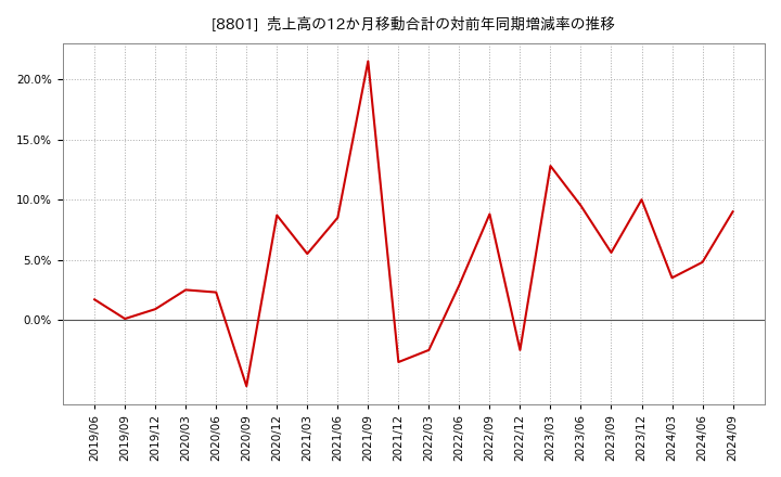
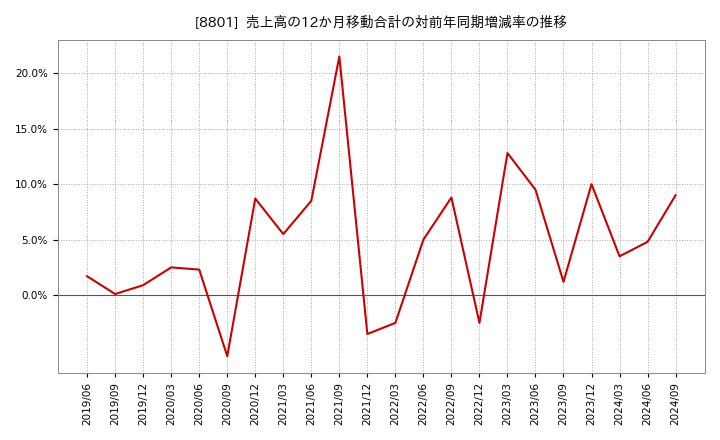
2022/06: 2.9% -> 5.0%
2023/09: 5.6% -> 1.2%
